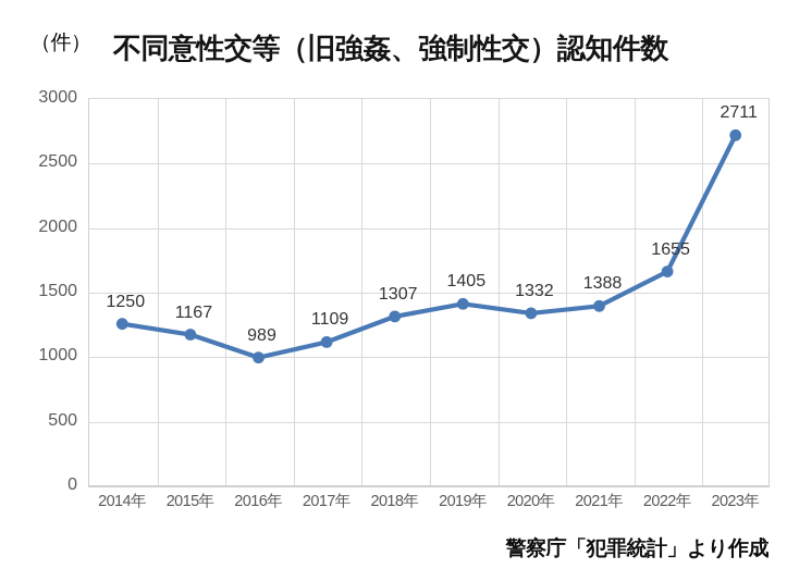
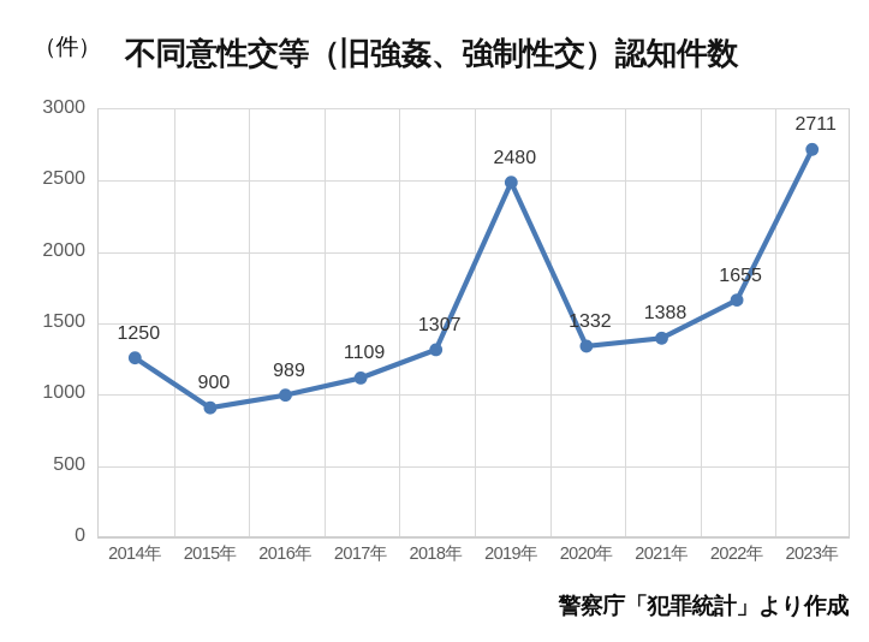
2015年: 1167 -> 900
2019年: 1405 -> 2480
